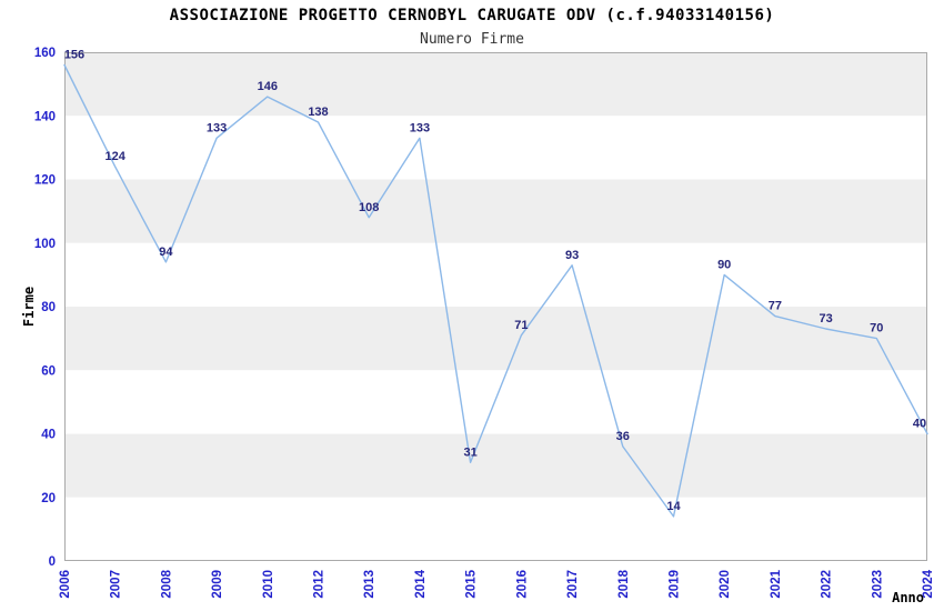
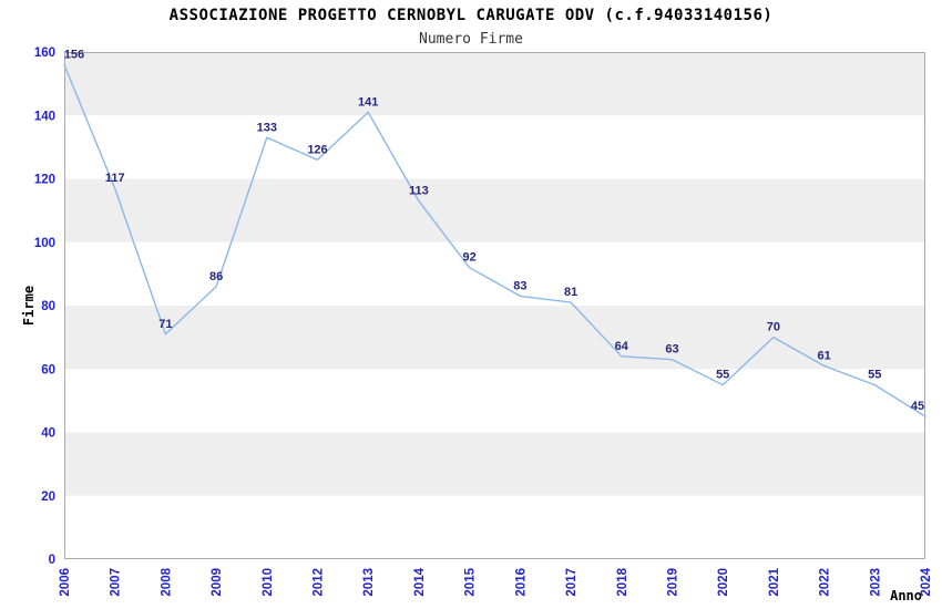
2007: 124 -> 117
2008: 94 -> 71
2009: 133 -> 86
2010: 146 -> 133
2012: 138 -> 126
2013: 108 -> 141
2014: 133 -> 113
2015: 31 -> 92
2016: 71 -> 83
2017: 93 -> 81
2018: 36 -> 64
2019: 14 -> 63
2020: 90 -> 55
2021: 77 -> 70
2022: 73 -> 61
2023: 70 -> 55
2024: 40 -> 45
